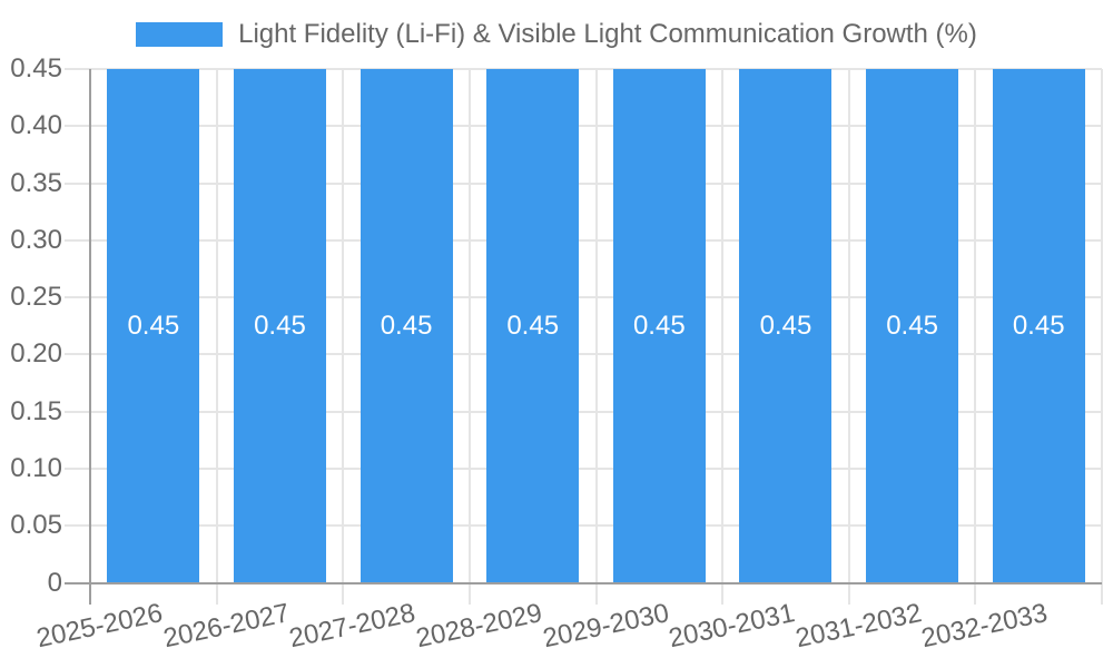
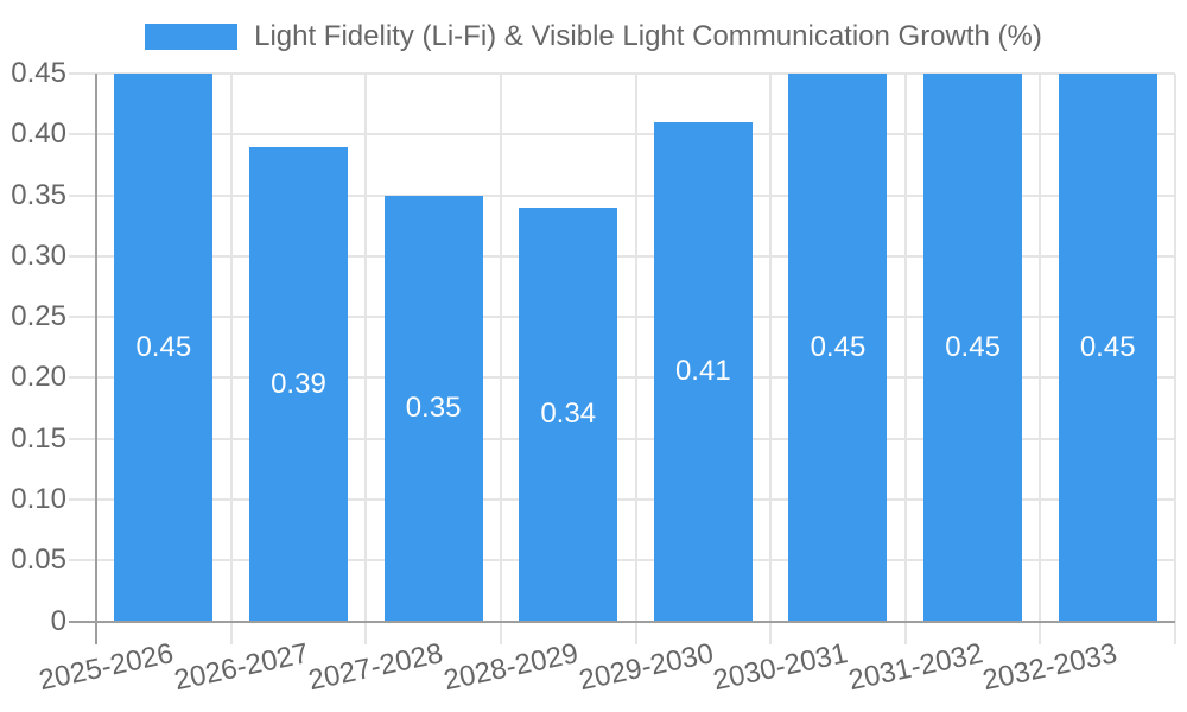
2026-2027: 0.45 -> 0.39
2027-2028: 0.45 -> 0.35
2028-2029: 0.45 -> 0.34
2029-2030: 0.45 -> 0.41
